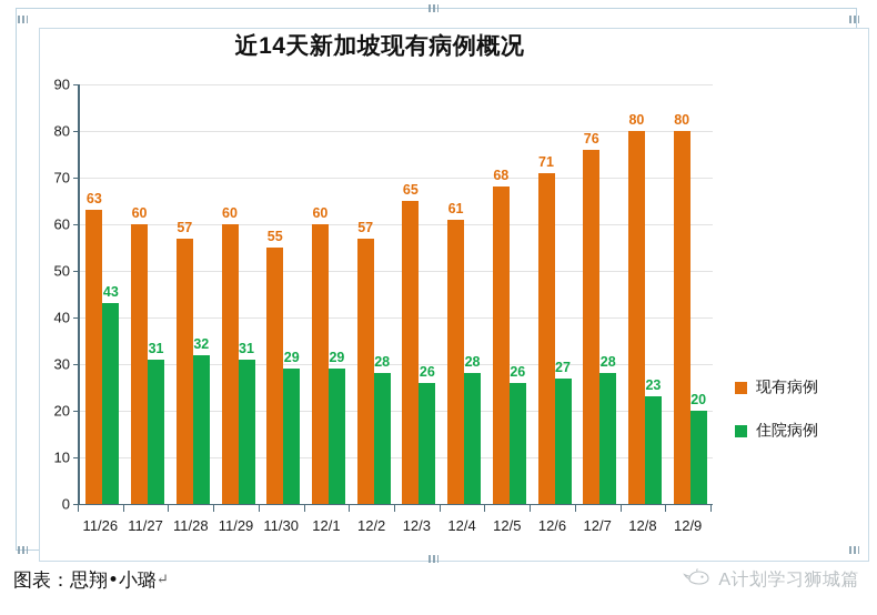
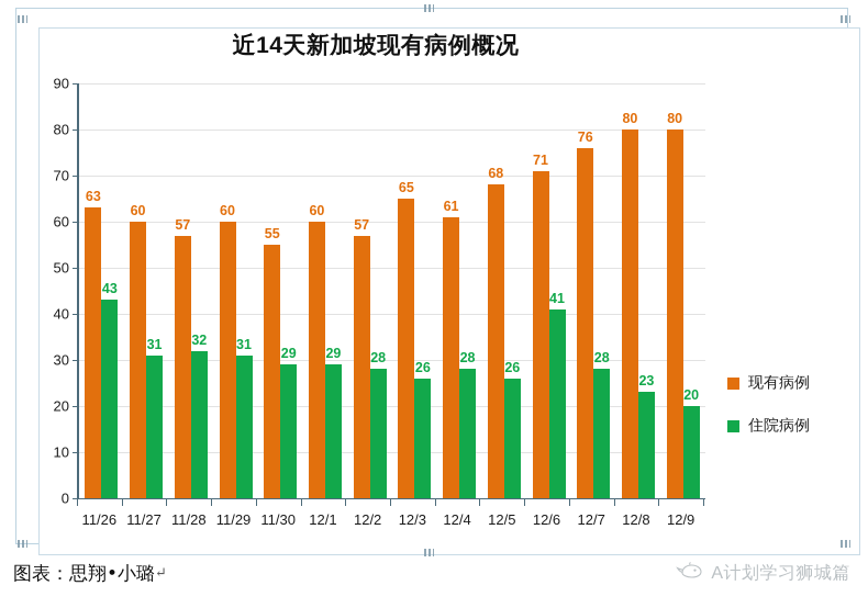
住院病例/12/6: 27 -> 41
